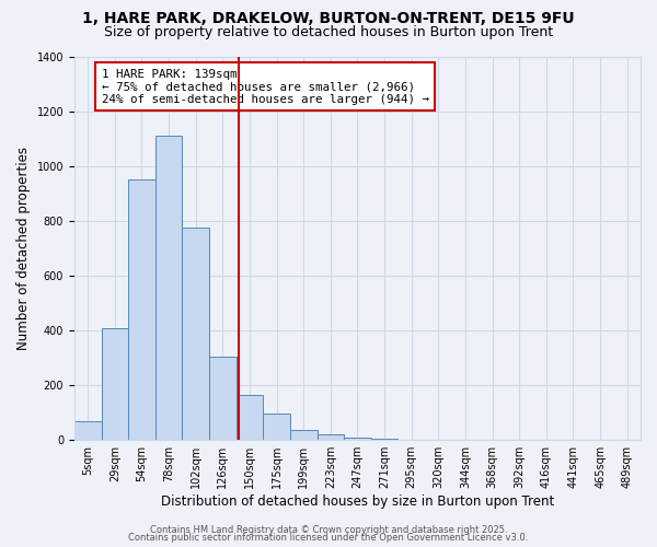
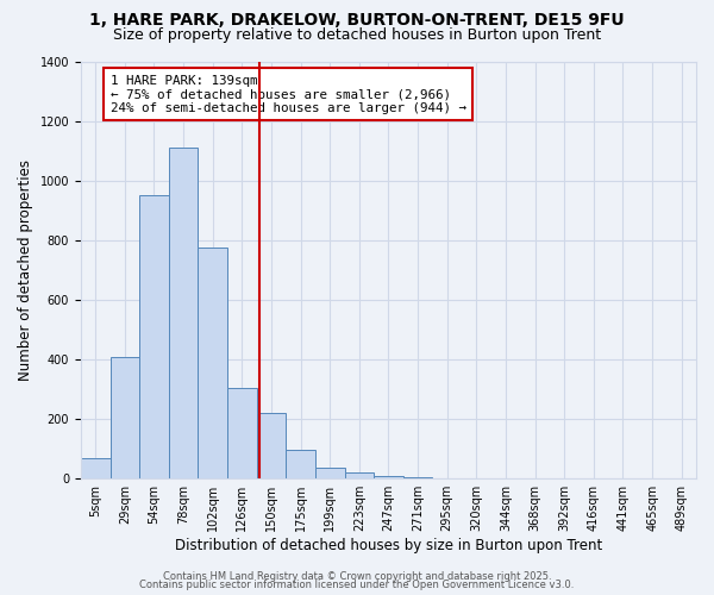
150sqm: 165 -> 220
